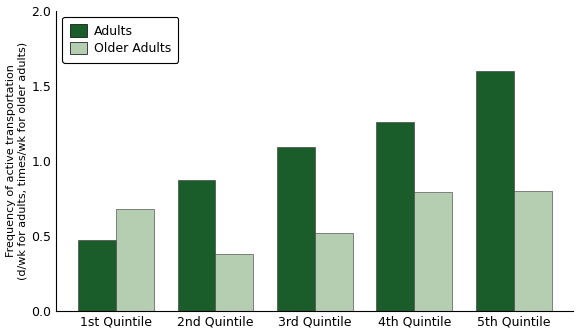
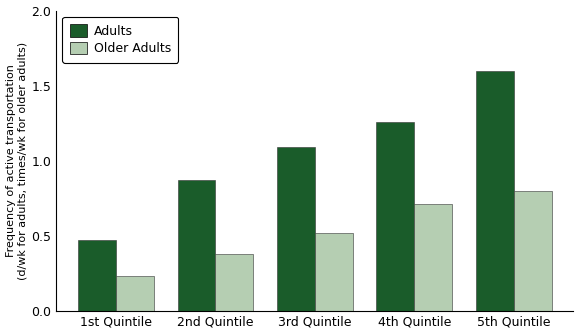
Older Adults/1st Quintile: 0.68 -> 0.23
Older Adults/4th Quintile: 0.79 -> 0.71
